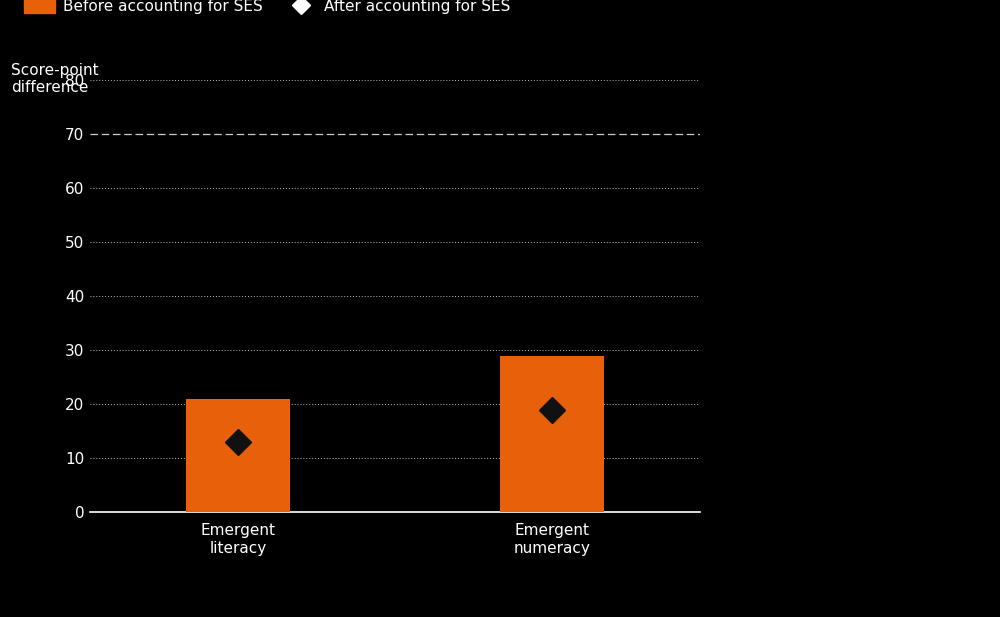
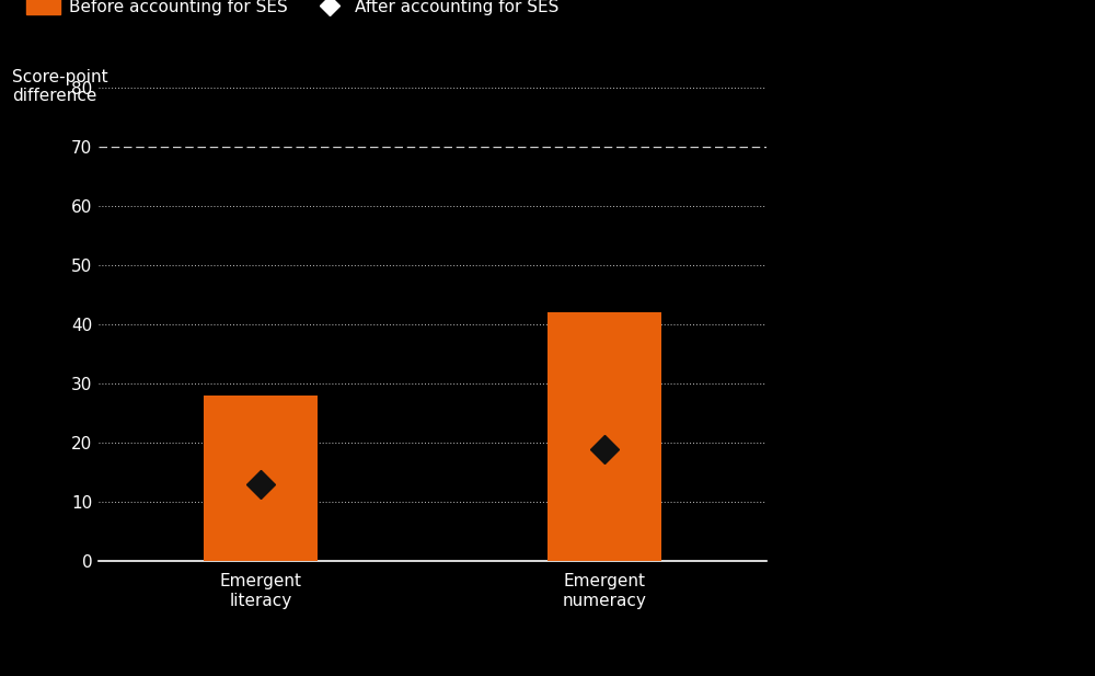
Emergent literacy: 21 -> 28
Emergent numeracy: 29 -> 42
